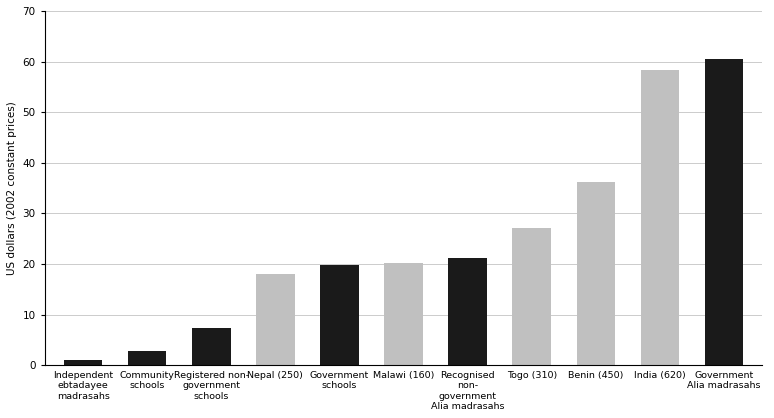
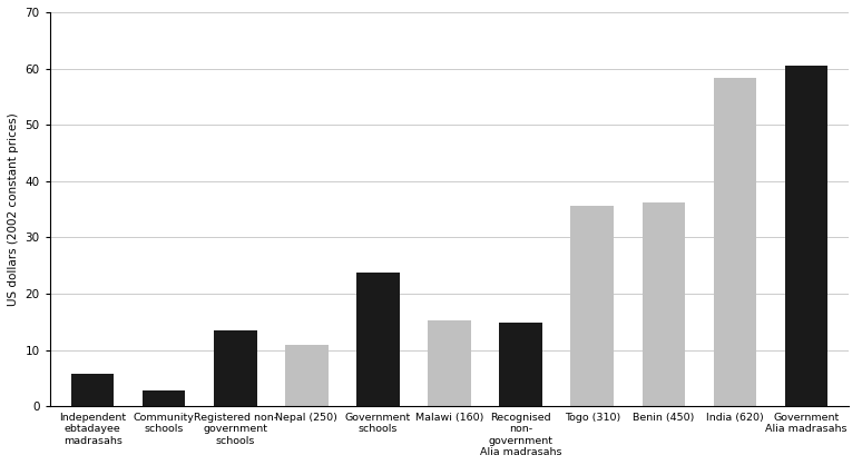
Independent ebtadayee madrasahs: 1.0 -> 5.8
Registered non- government schools: 7.3 -> 13.4
Nepal (250): 18.0 -> 11.0
Government schools: 19.8 -> 23.8
Malawi (160): 20.2 -> 15.2
Recognised non- government Alia madrasahs: 21.2 -> 14.8
Togo (310): 27.2 -> 35.6
